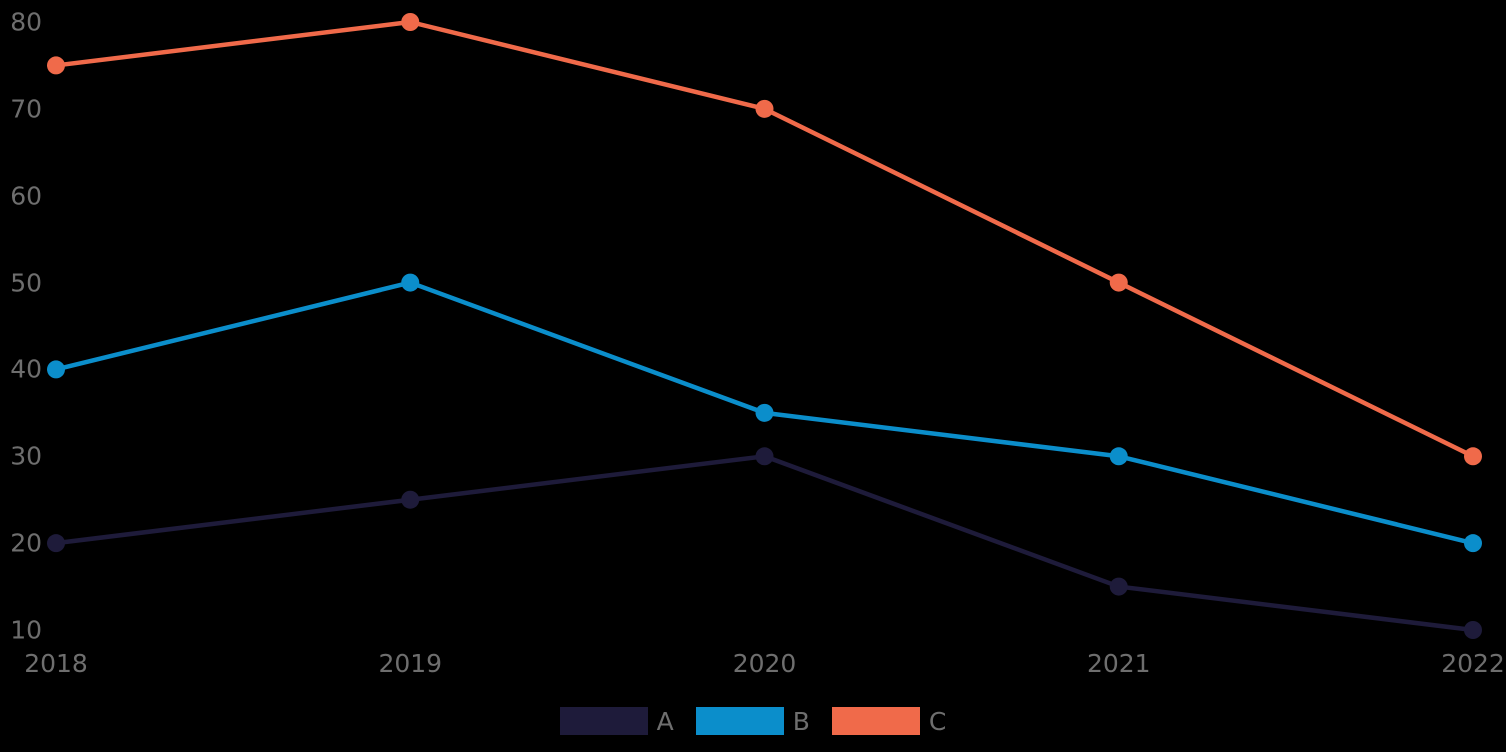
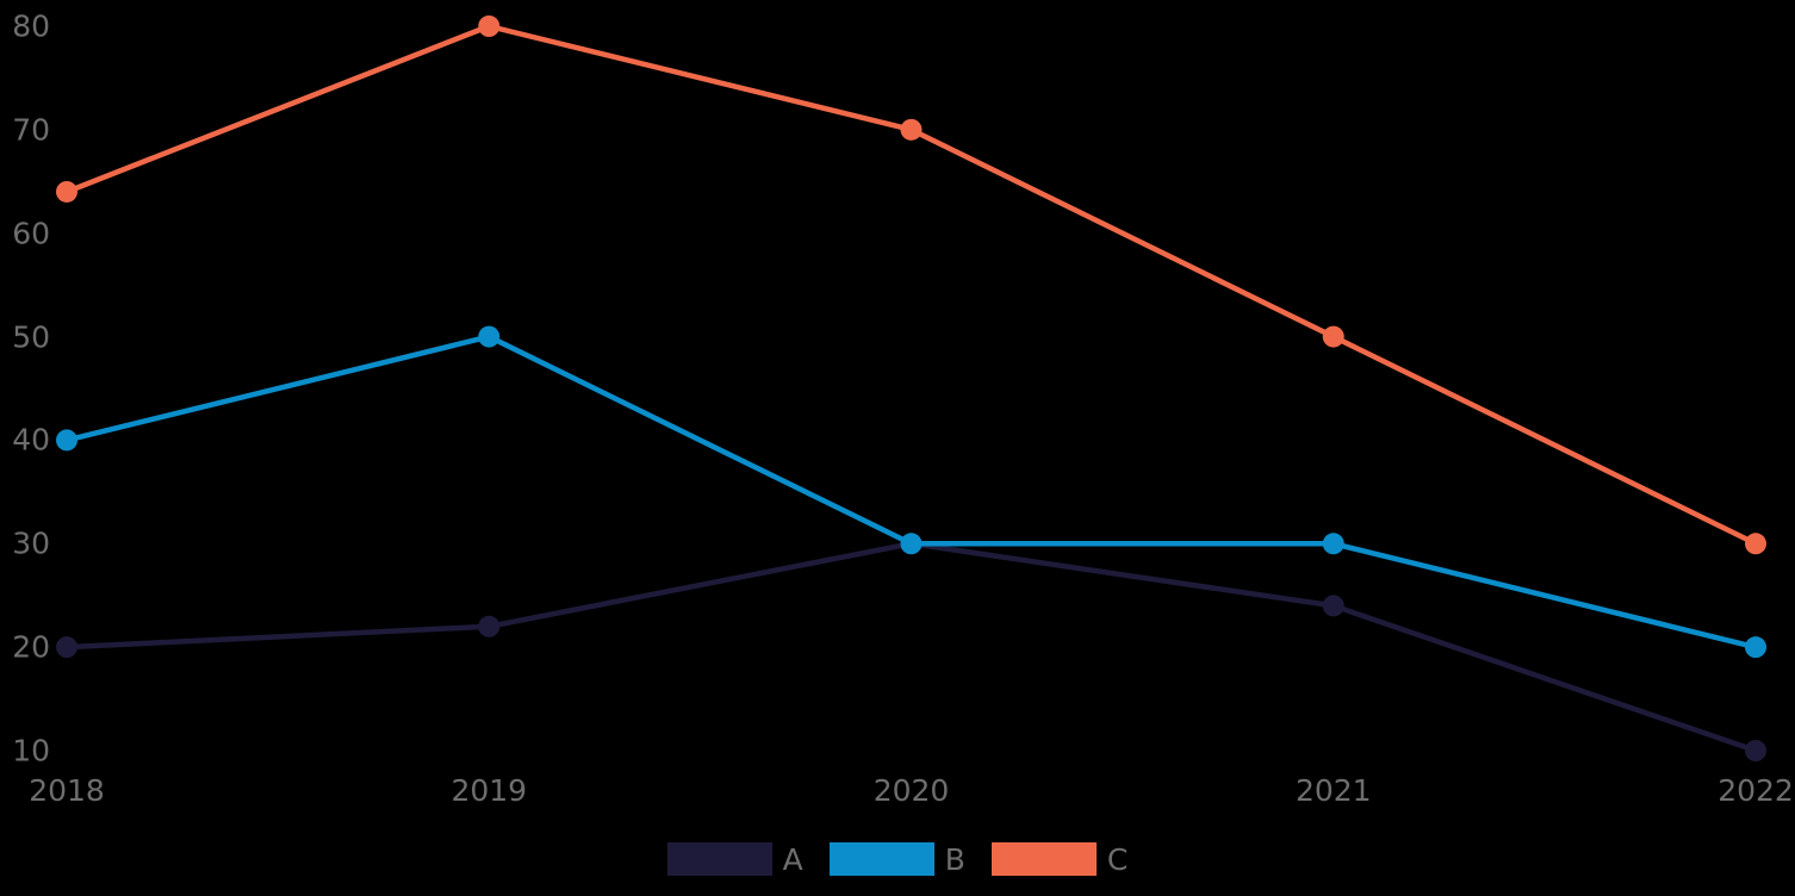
C/2018: 75 -> 64
A/2019: 25 -> 22
B/2020: 35 -> 30
A/2021: 15 -> 24
